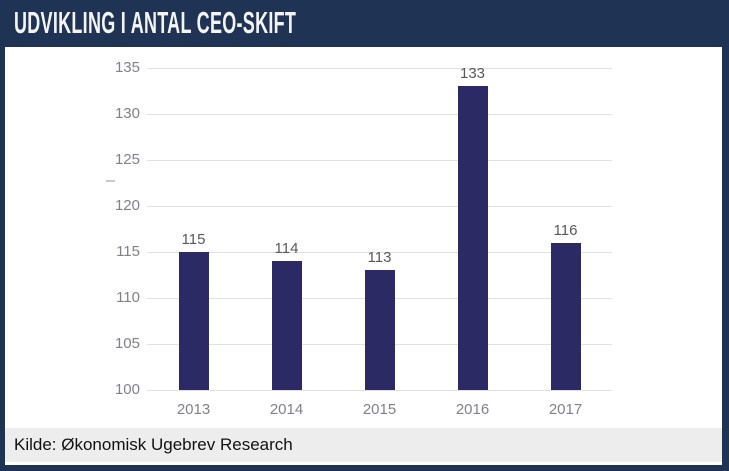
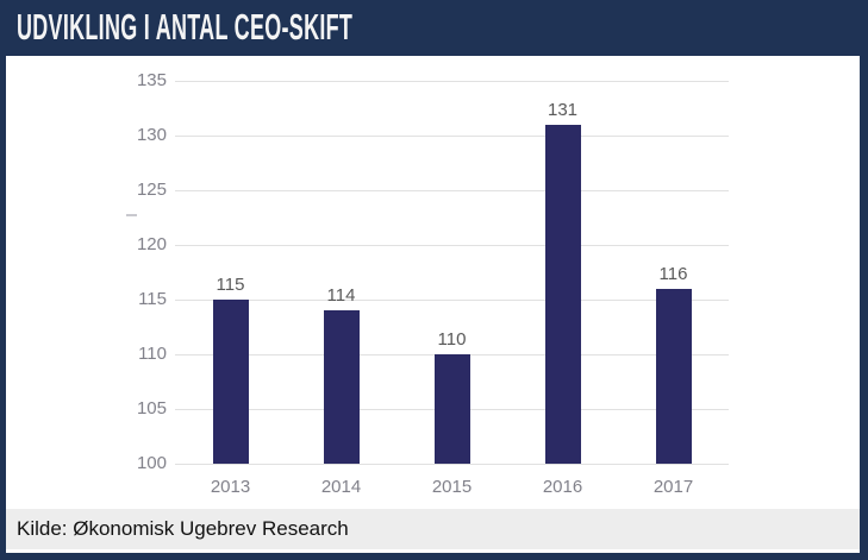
2015: 113 -> 110
2016: 133 -> 131
